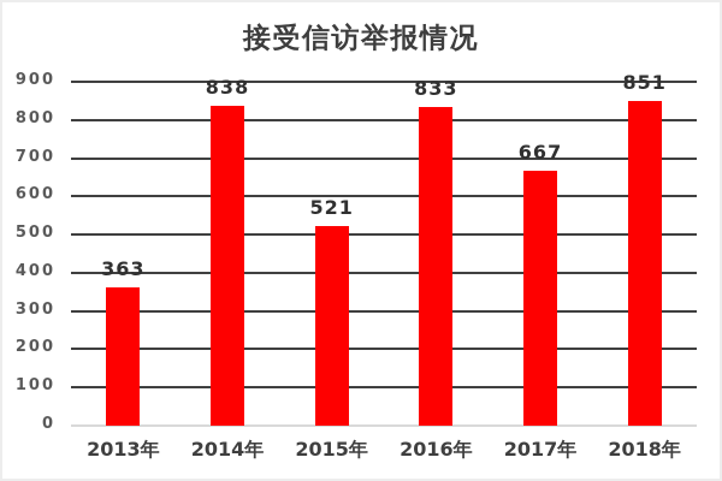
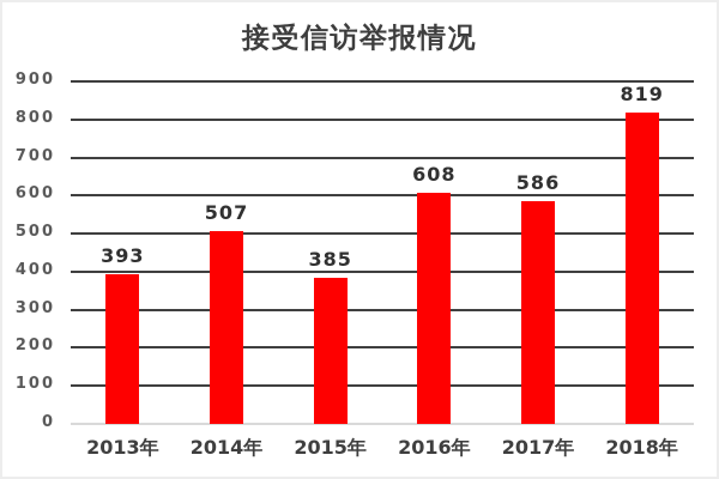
2013年: 363 -> 393
2014年: 838 -> 507
2015年: 521 -> 385
2016年: 833 -> 608
2017年: 667 -> 586
2018年: 851 -> 819
